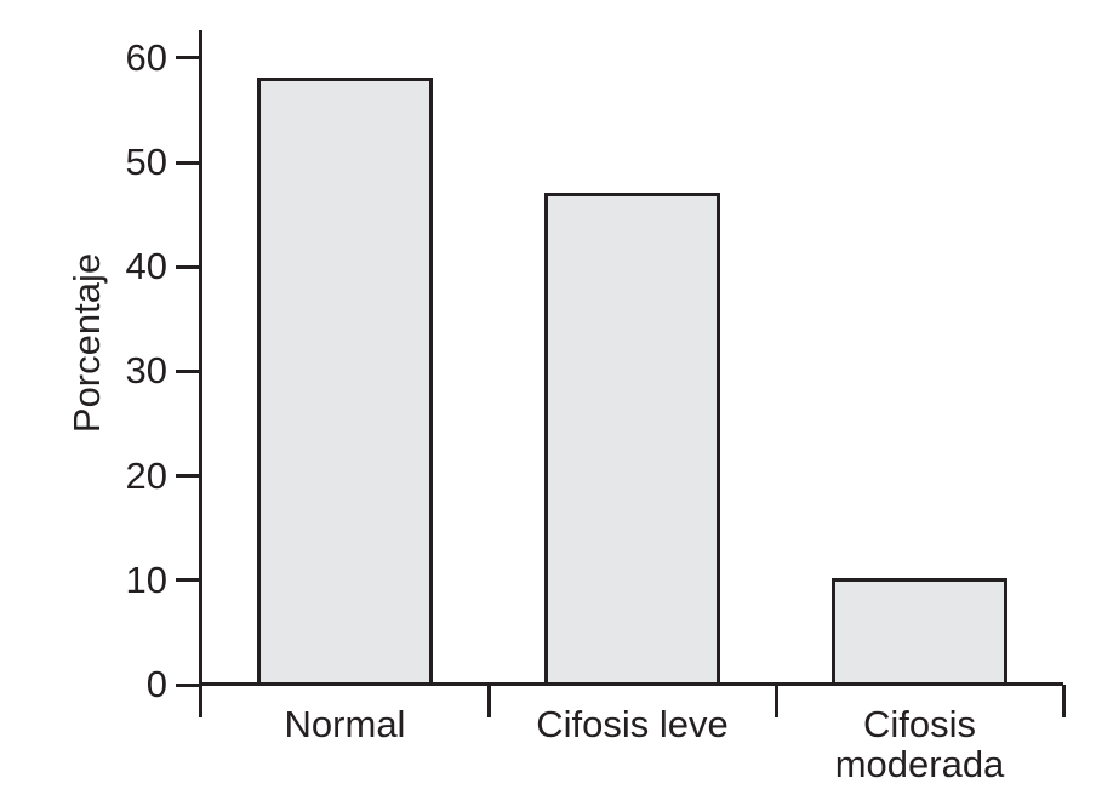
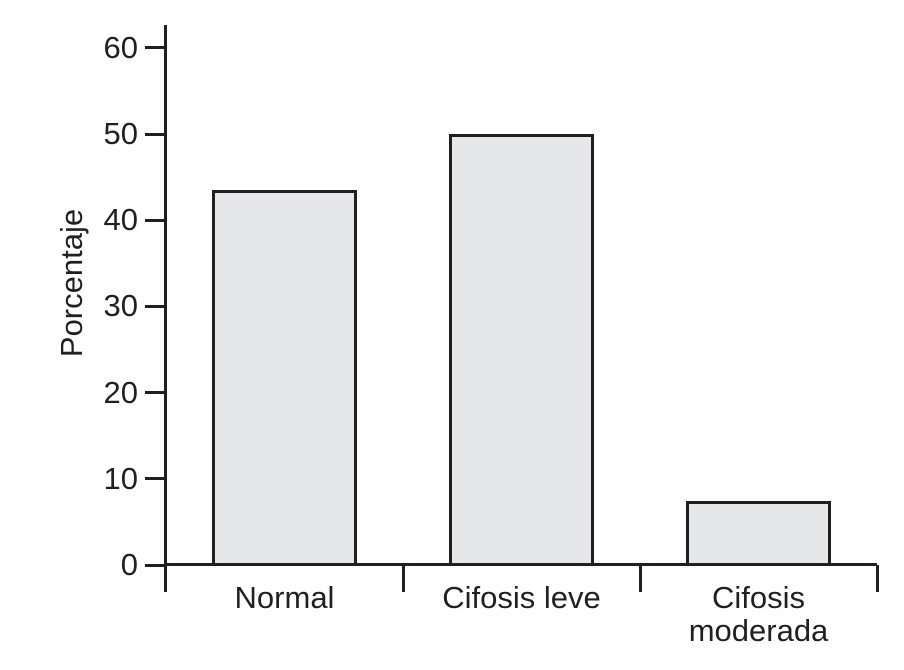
Normal: 58 -> 43
Cifosis leve: 47 -> 50
Cifosis moderada: 10 -> 7
